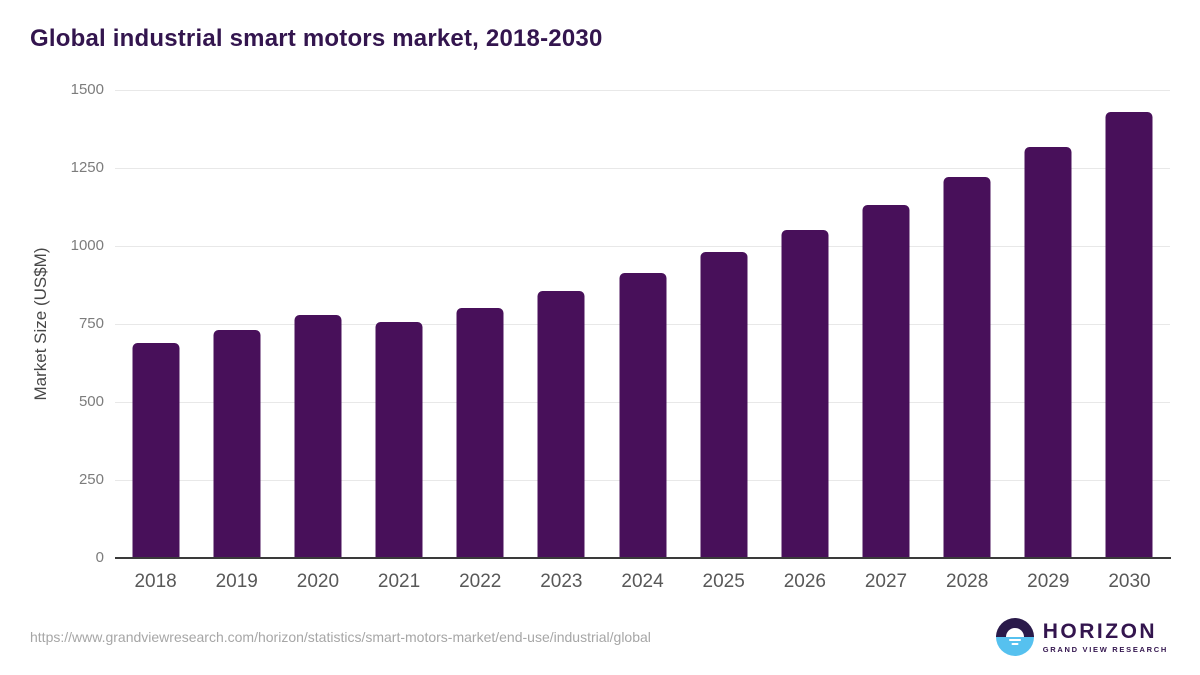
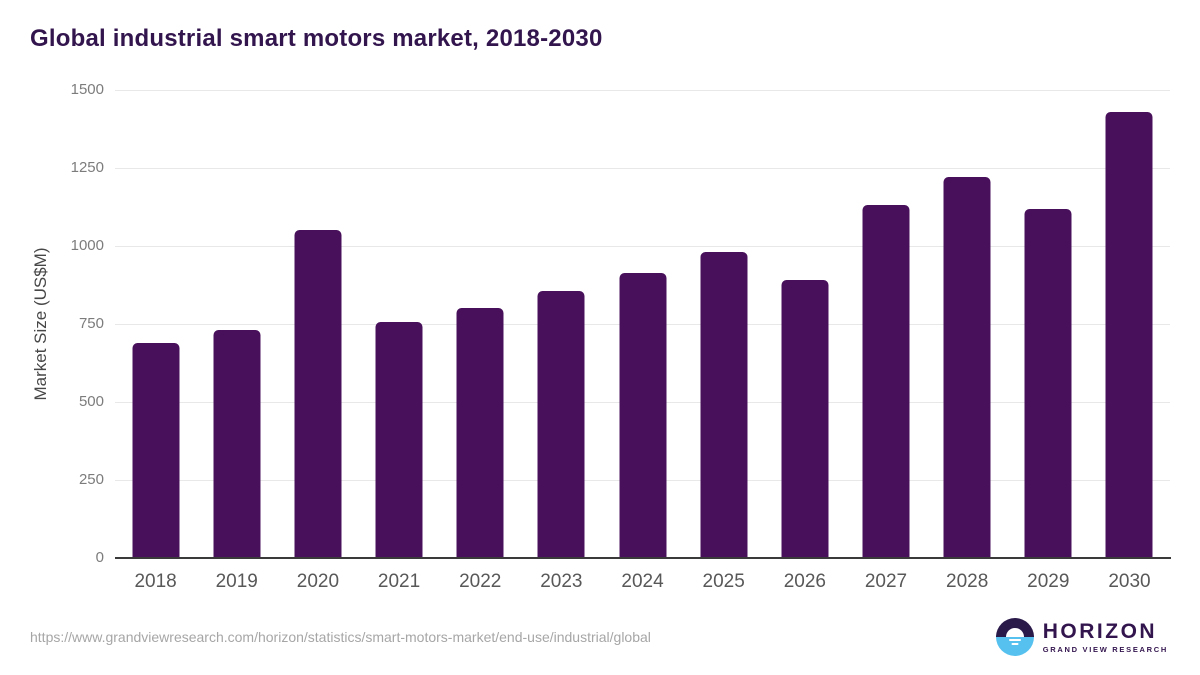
2020: 780 -> 1050
2026: 1050 -> 890
2029: 1320 -> 1120
